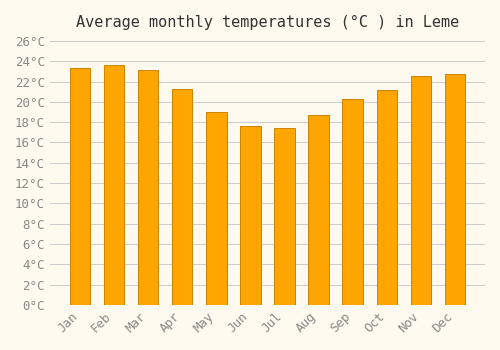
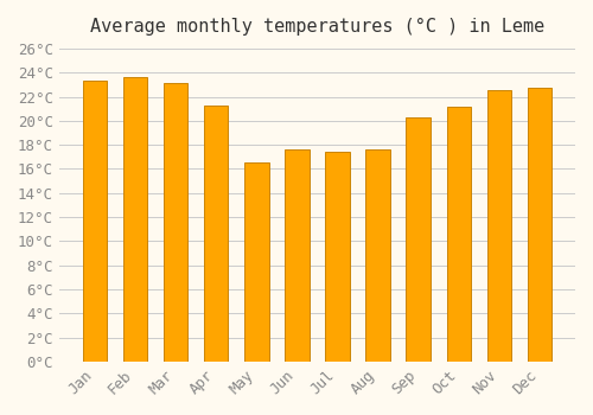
May: 19.0°C -> 16.5°C
Aug: 18.7°C -> 17.6°C
